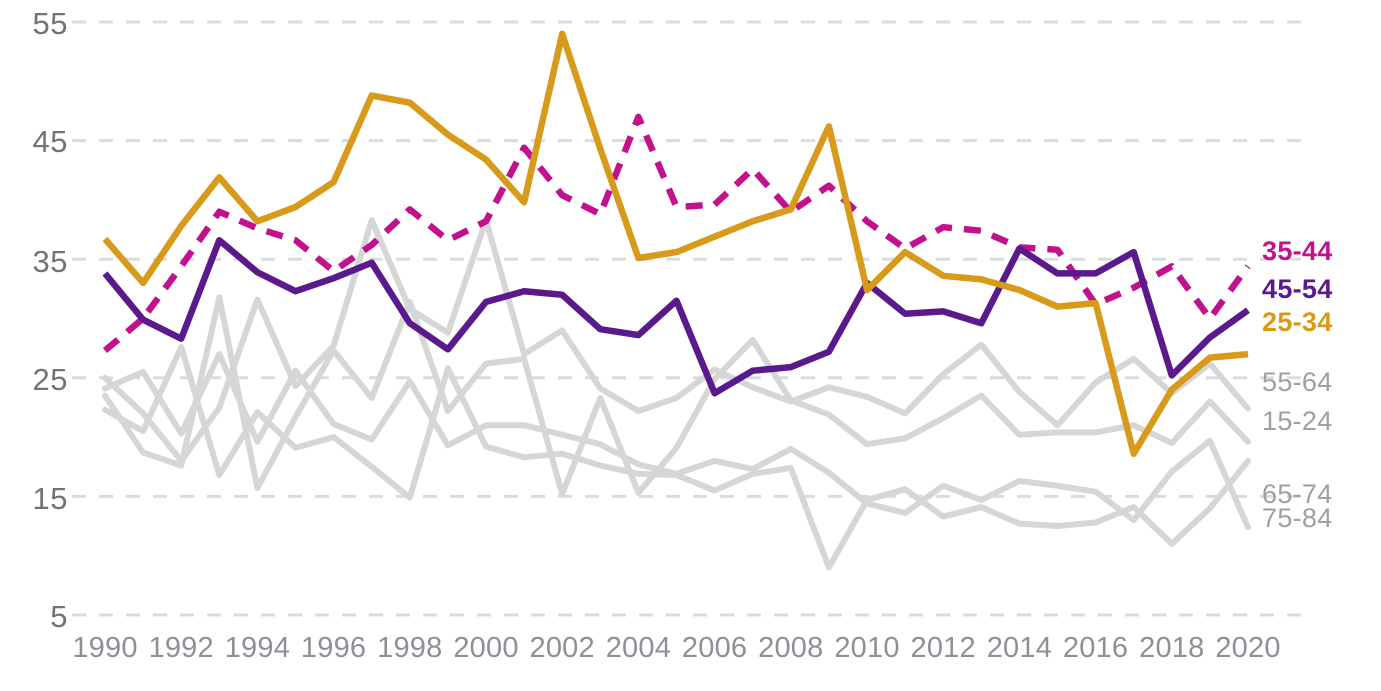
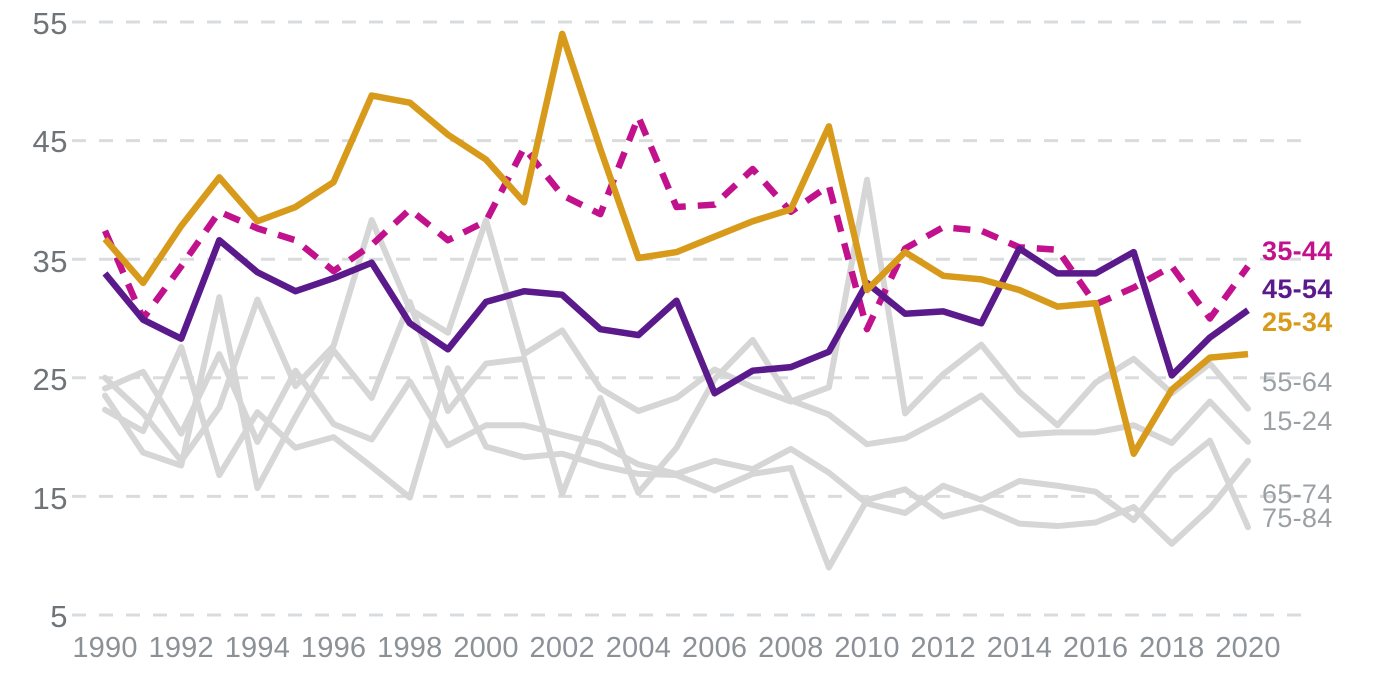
35-44/1990: 27.3 -> 37.4
35-44/2010: 38.2 -> 29.1
55-64/2010: 23.4 -> 41.7
